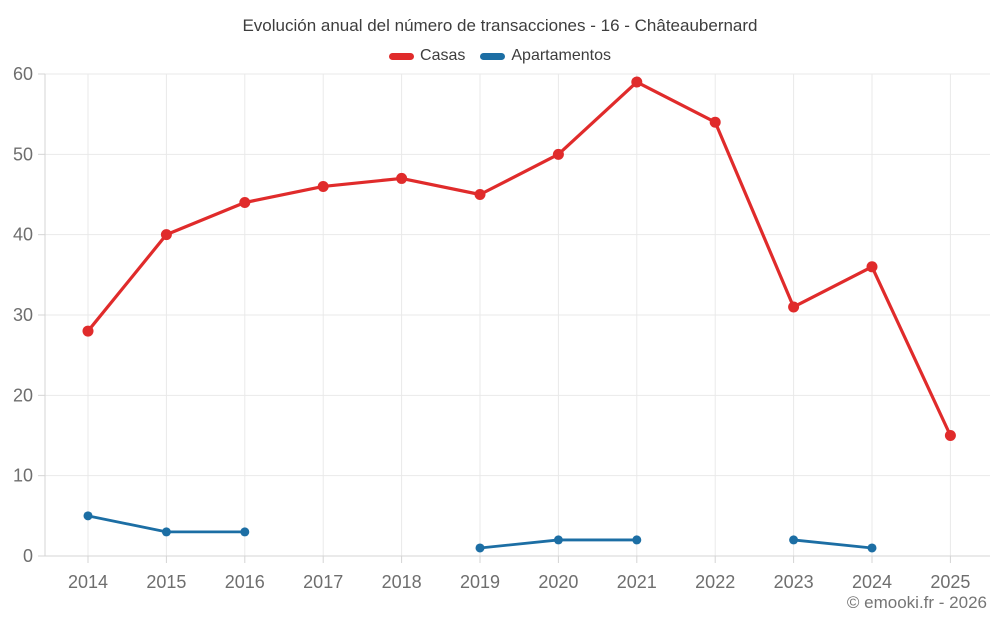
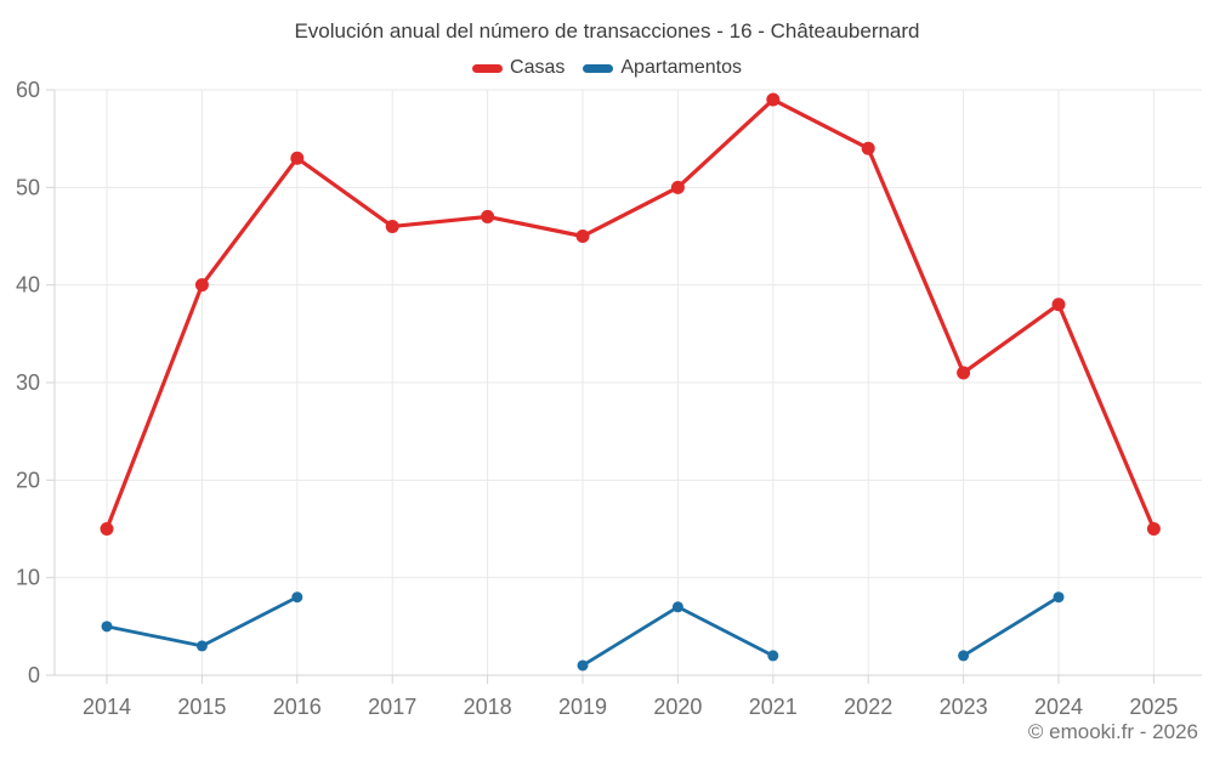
Casas/2014: 28 -> 15
Casas/2016: 44 -> 53
Apartamentos/2016: 3 -> 8
Apartamentos/2020: 2 -> 7
Casas/2024: 36 -> 38
Apartamentos/2024: 1 -> 8
